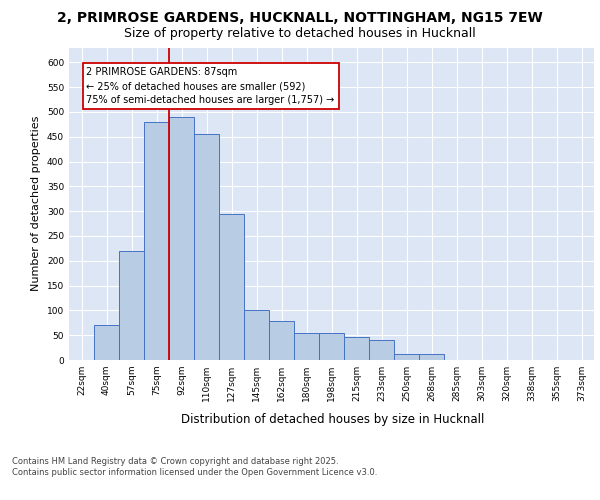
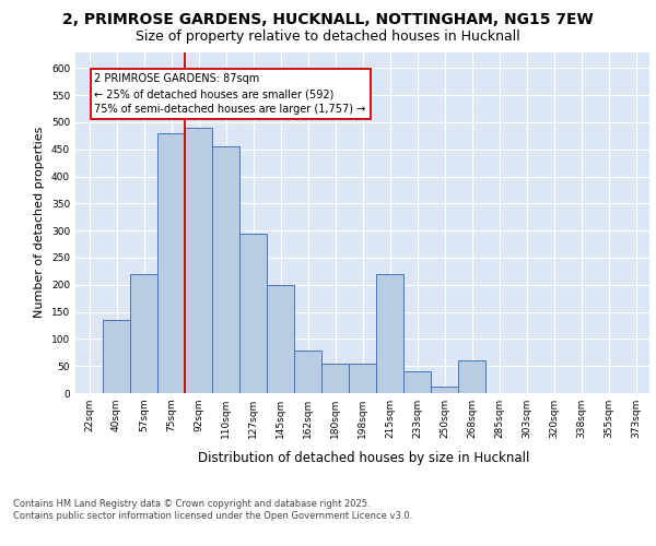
40sqm: 70 -> 135
145sqm: 100 -> 200
215sqm: 46 -> 220
268sqm: 12 -> 60
